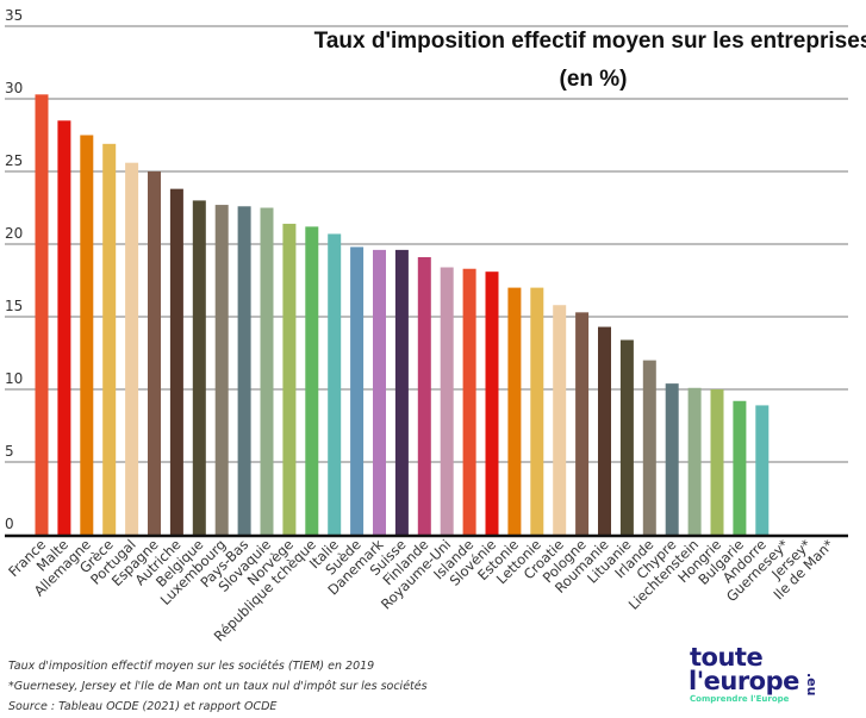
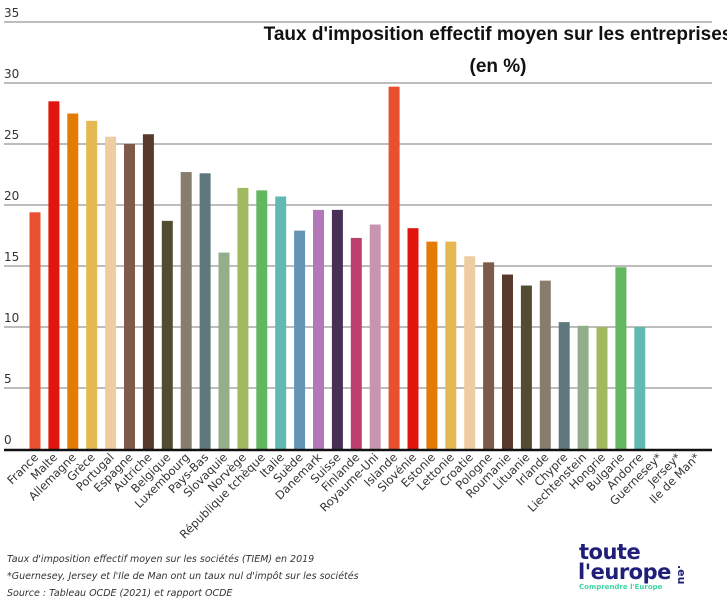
France: 30.3 -> 19.4
Autriche: 23.8 -> 25.8
Belgique: 23.0 -> 18.7
Slovaquie: 22.5 -> 16.1
Suède: 19.8 -> 17.9
Finlande: 19.1 -> 17.3
Islande: 18.3 -> 29.7
Irlande: 12.0 -> 13.8
Bulgarie: 9.2 -> 14.9
Andorre: 8.9 -> 10.0
